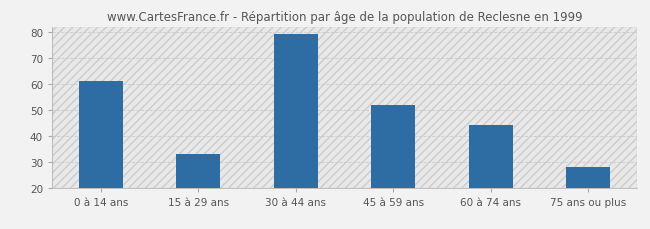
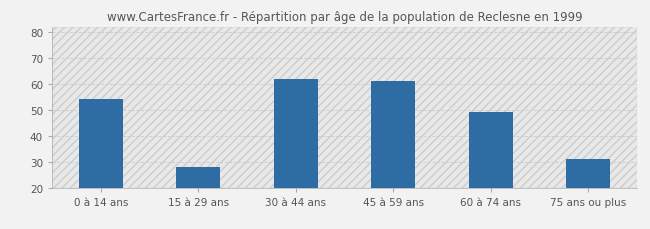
0 à 14 ans: 61 -> 54
15 à 29 ans: 33 -> 28
30 à 44 ans: 79 -> 62
45 à 59 ans: 52 -> 61
60 à 74 ans: 44 -> 49
75 ans ou plus: 28 -> 31
